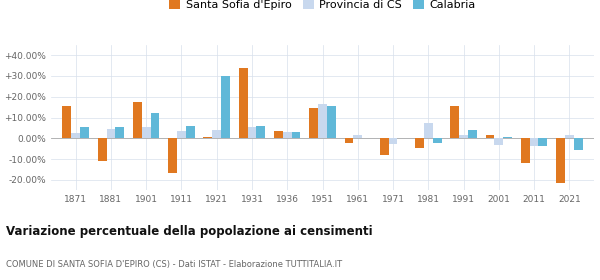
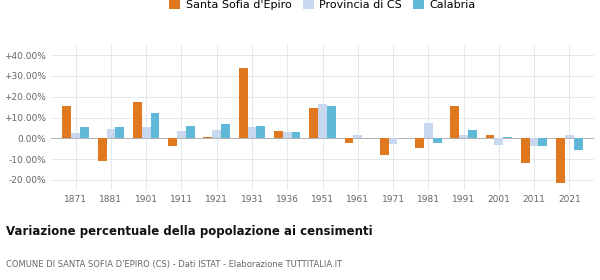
Santa Sofia d'Epiro/1911: -16.5% -> -3.5%
Calabria/1921: 30.0% -> 7.0%
